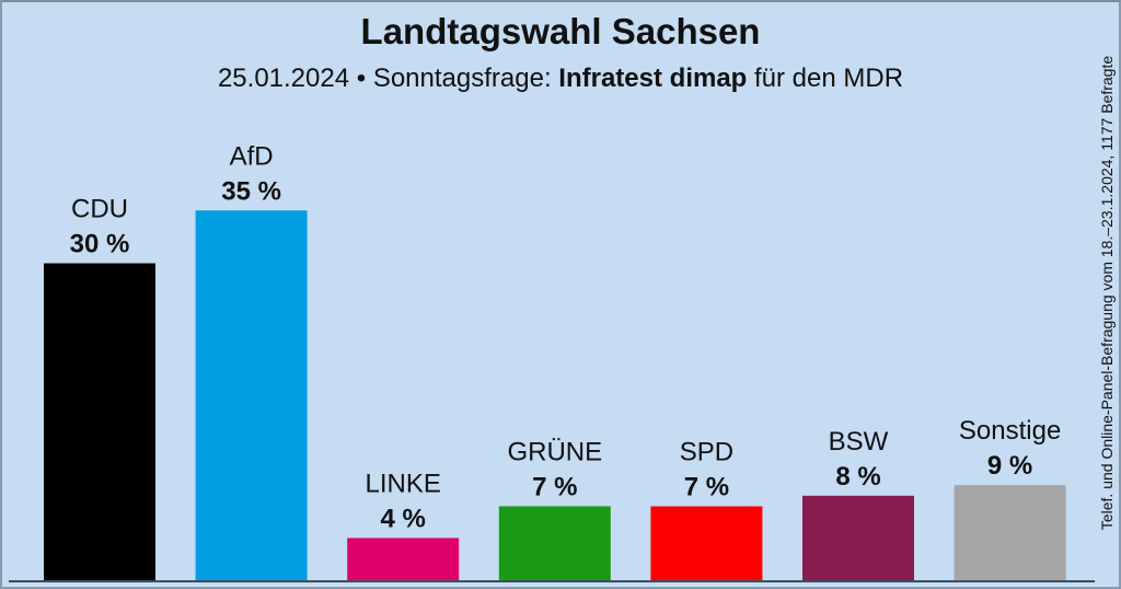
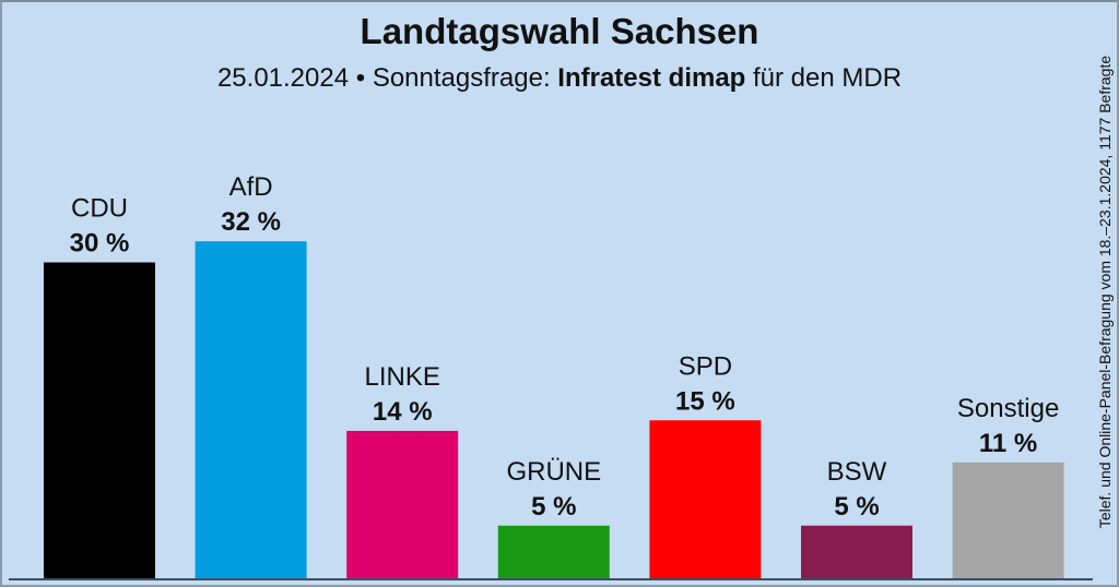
AfD: 35 -> 32
LINKE: 4 -> 14
GRÜNE: 7 -> 5
SPD: 7 -> 15
BSW: 8 -> 5
Sonstige: 9 -> 11
